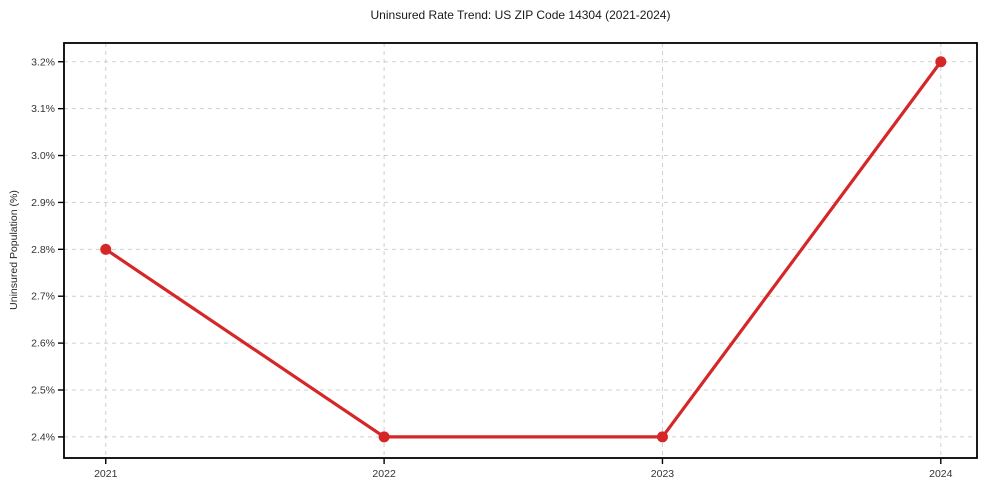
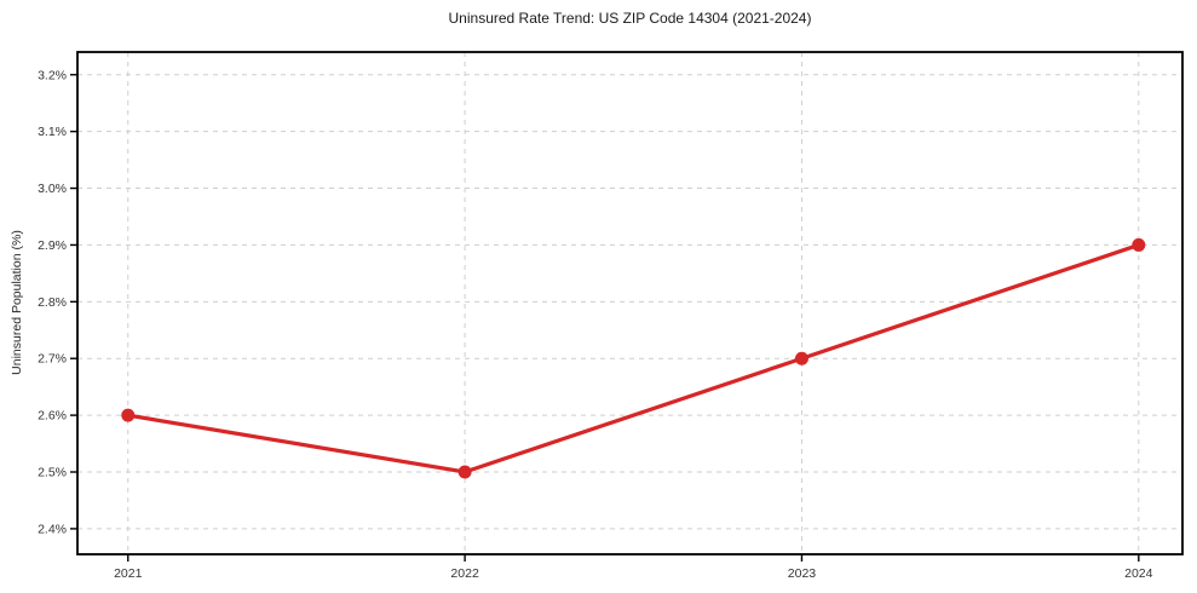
2021: 2.8% -> 2.6%
2022: 2.4% -> 2.5%
2023: 2.4% -> 2.7%
2024: 3.2% -> 2.9%
